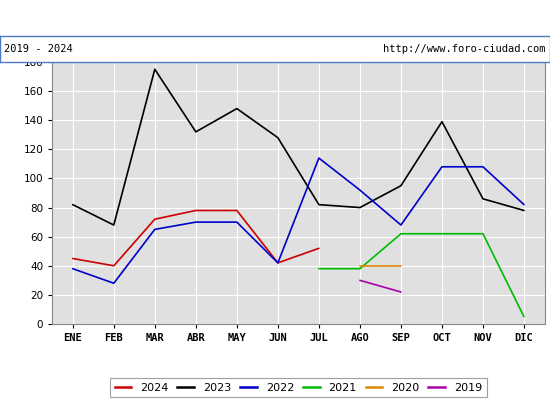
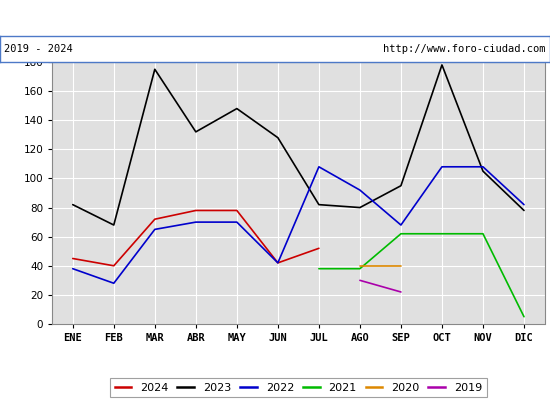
2022/JUL: 114 -> 108
2023/OCT: 139 -> 178
2023/NOV: 86 -> 105
